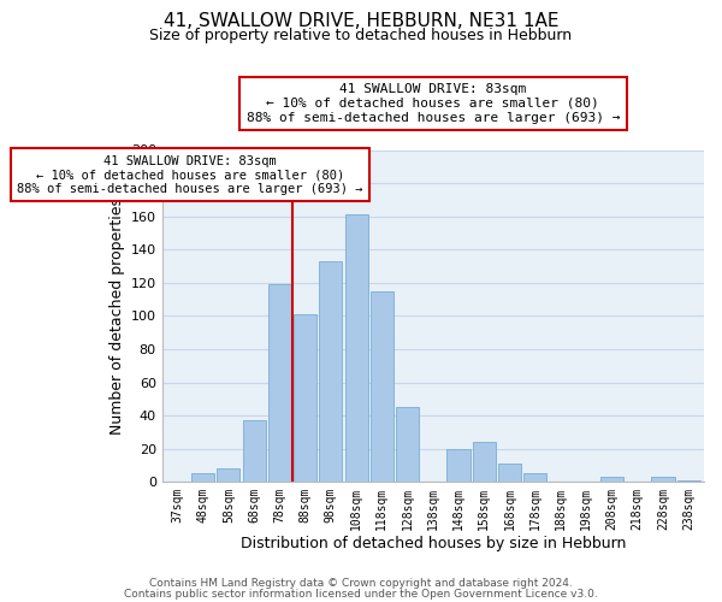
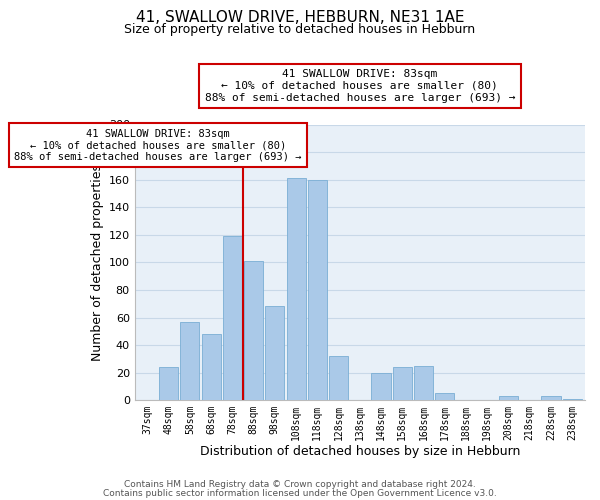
48sqm: 5 -> 24
58sqm: 8 -> 57
68sqm: 37 -> 48
98sqm: 133 -> 68
118sqm: 115 -> 160
128sqm: 45 -> 32
168sqm: 11 -> 25
